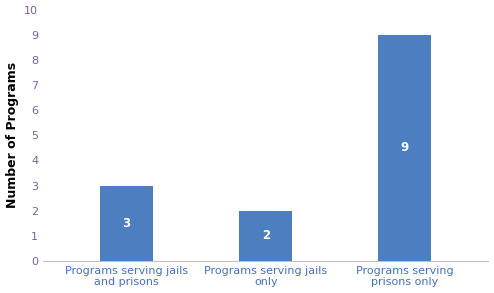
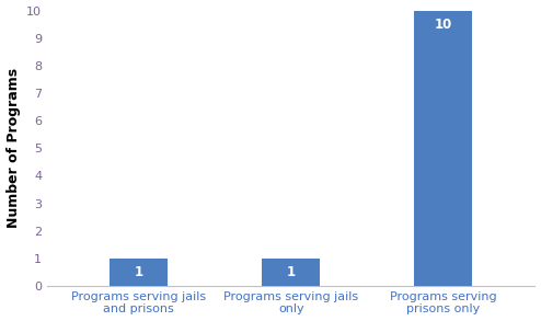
Programs serving jails and prisons: 3 -> 1
Programs serving jails only: 2 -> 1
Programs serving prisons only: 9 -> 10
